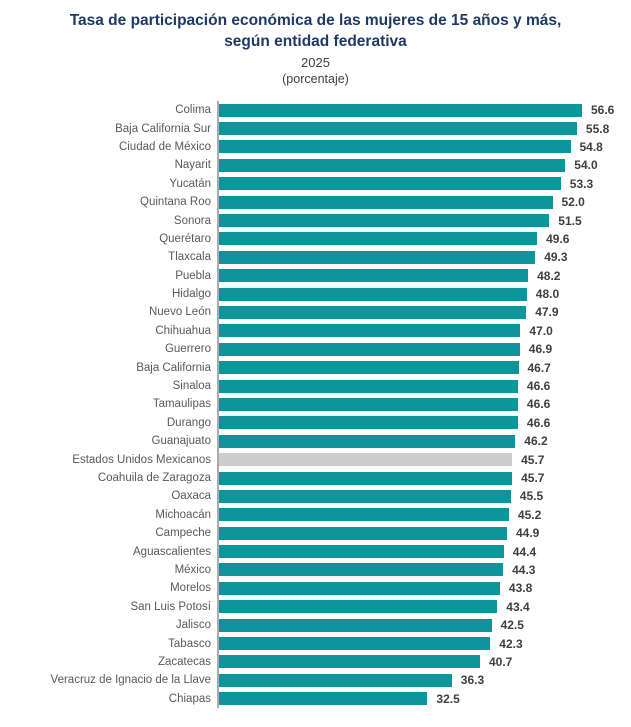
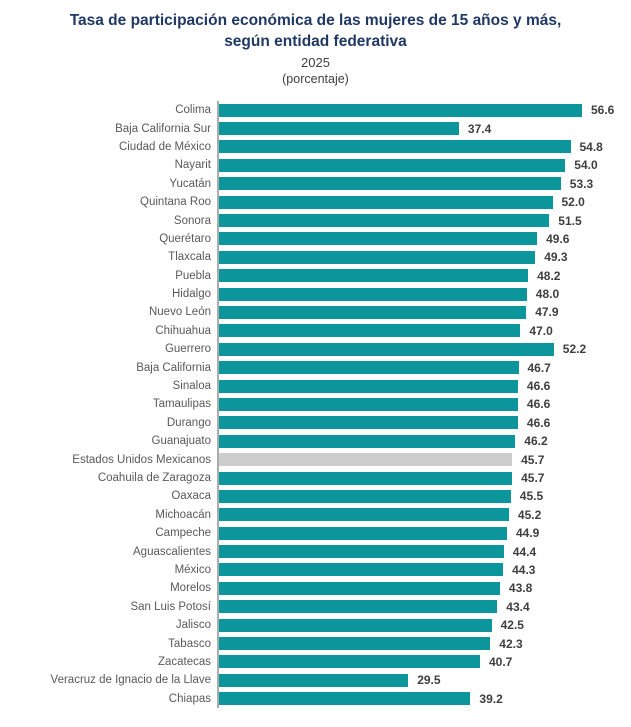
Baja California Sur: 55.8 -> 37.4
Guerrero: 46.9 -> 52.2
Veracruz de Ignacio de la Llave: 36.3 -> 29.5
Chiapas: 32.5 -> 39.2
